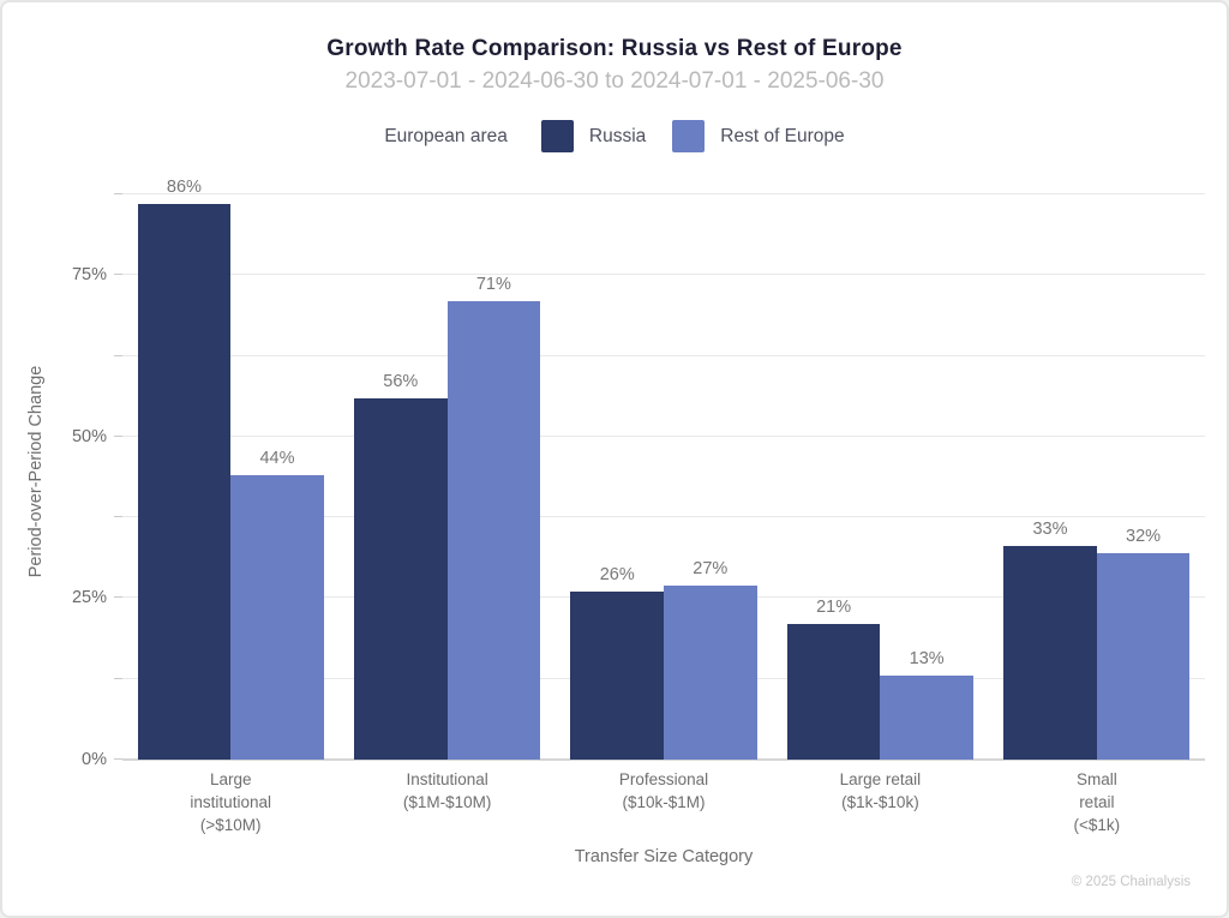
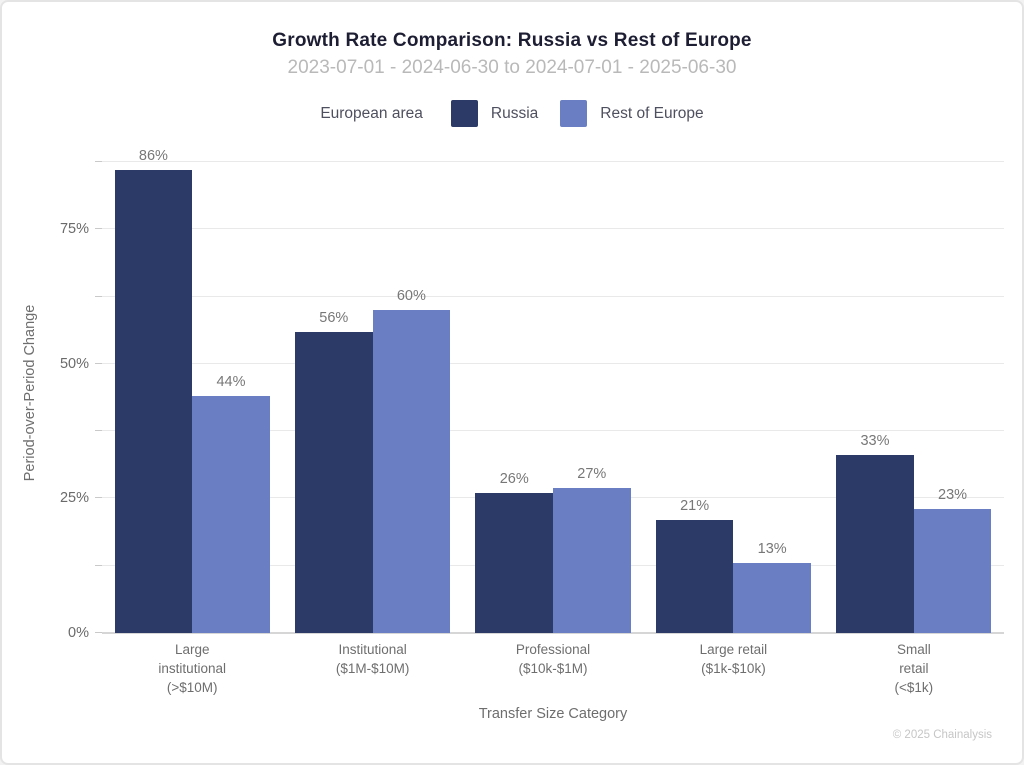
Rest of Europe/Institutional ($1M-$10M): 71% -> 60%
Rest of Europe/Small retail (<$1k): 32% -> 23%
